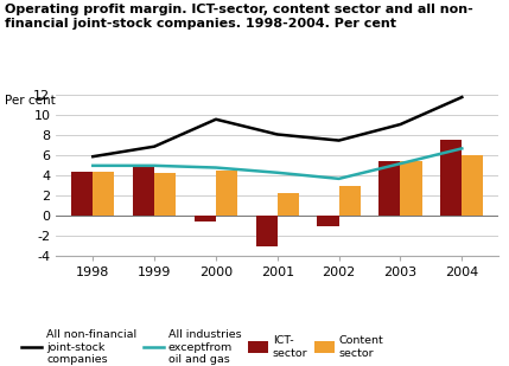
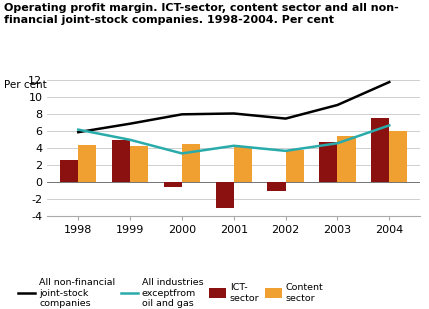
ICT- sector/1998: 4.4 -> 2.6
All industries exceptfrom oil and gas/1998: 5.0 -> 6.2
All non-financial joint-stock companies/2000: 9.6 -> 8.0
All industries exceptfrom oil and gas/2000: 4.8 -> 3.4
Content sector/2001: 2.3 -> 4.2
Content sector/2002: 3.0 -> 3.8
ICT- sector/2003: 5.5 -> 4.8
All industries exceptfrom oil and gas/2003: 5.2 -> 4.6
